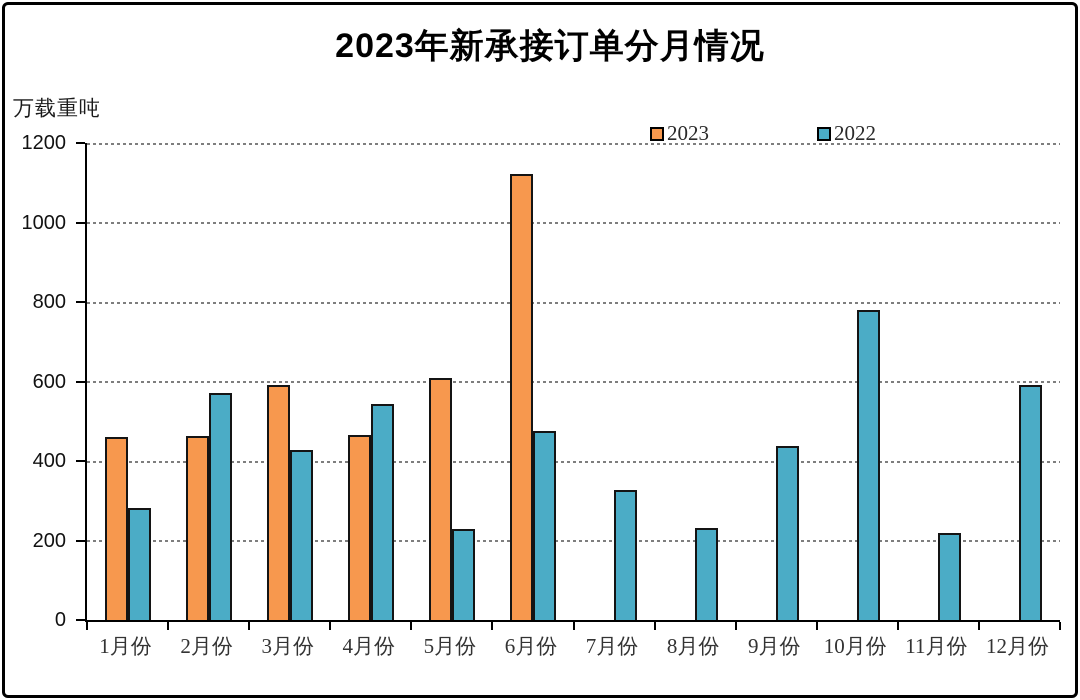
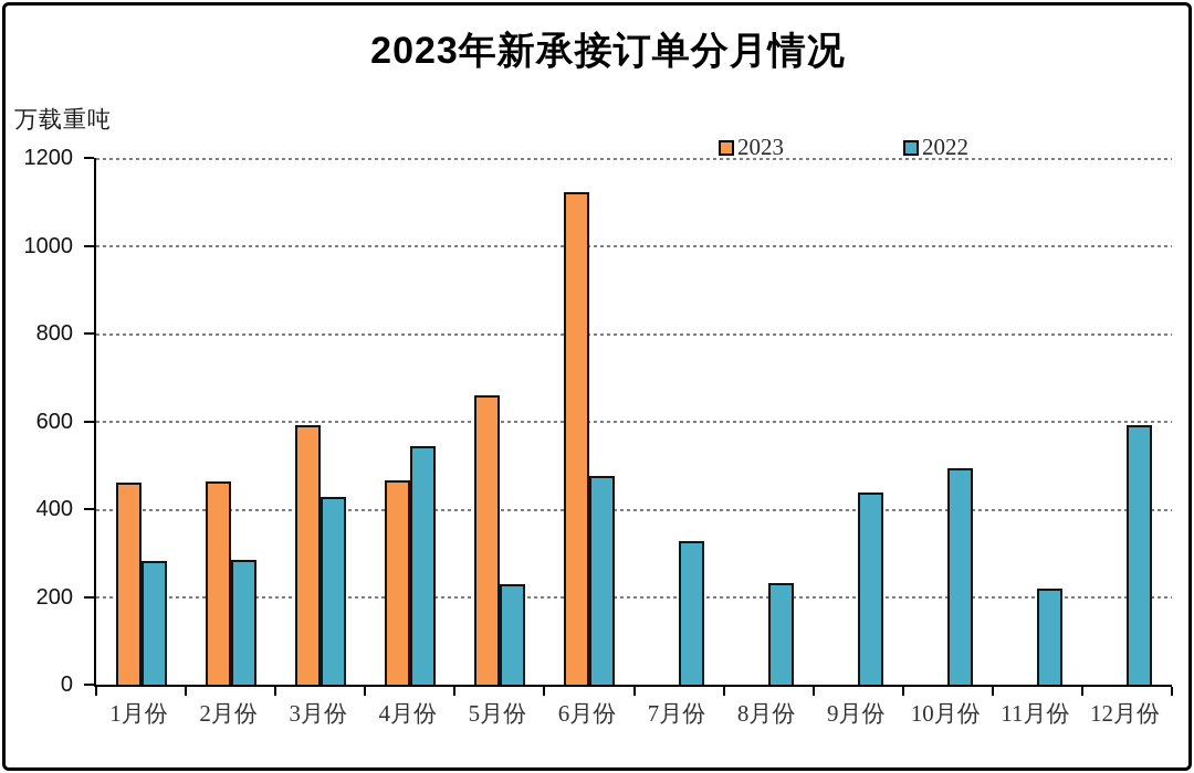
2022/2月份: 570 -> 280
2023/5月份: 610 -> 660
2022/10月份: 780 -> 490
